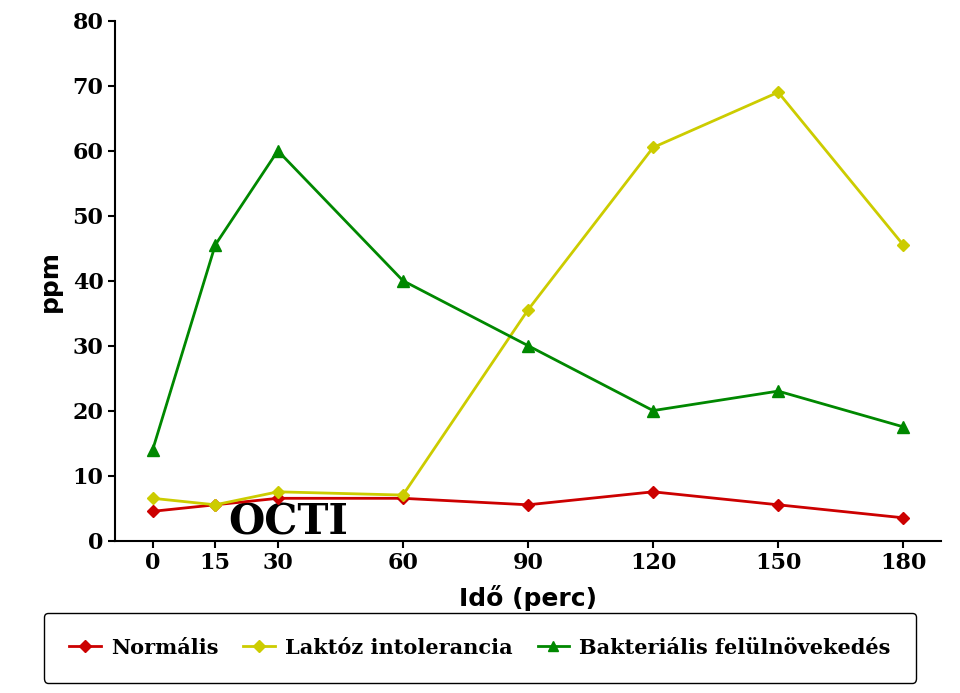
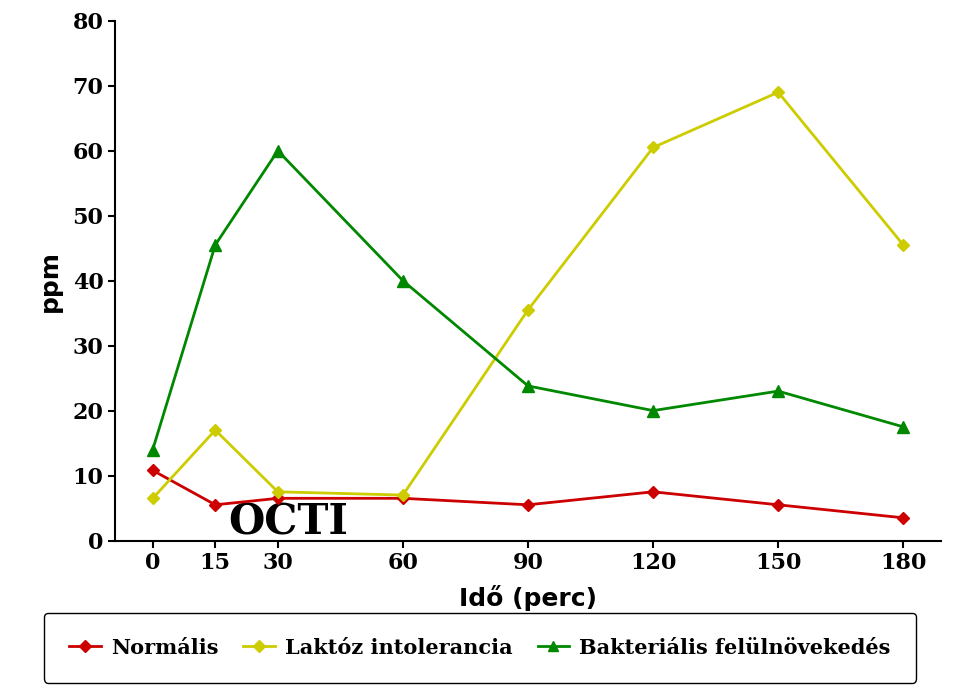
Normális/0: 4.5 -> 10.8
Laktóz intolerancia/15: 5.5 -> 17.0
Bakteriális felülnövekedés/90: 30.0 -> 23.8
